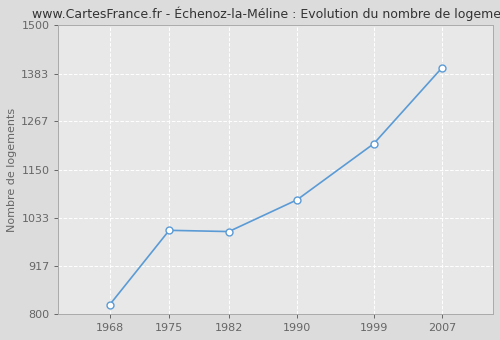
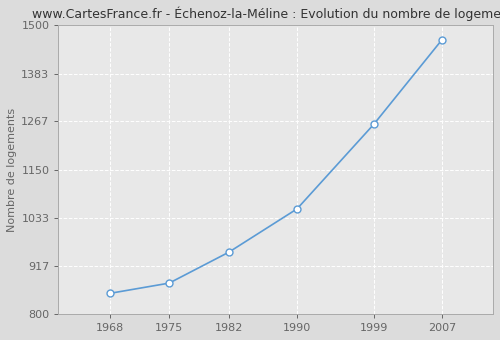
1968: 822 -> 850
1975: 1003 -> 875
1982: 1000 -> 950
1990: 1077 -> 1055
1999: 1213 -> 1260
2007: 1397 -> 1465
